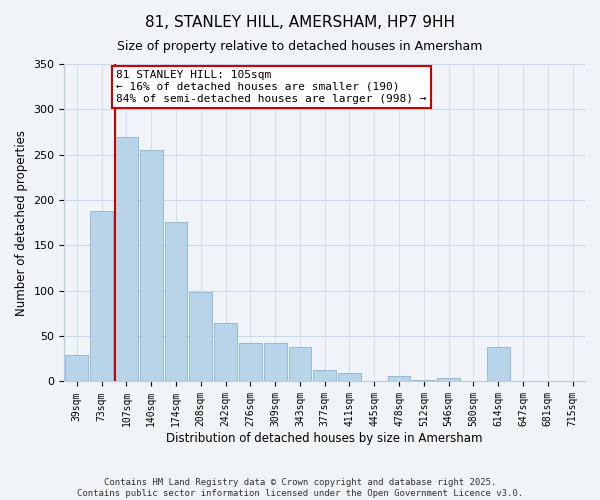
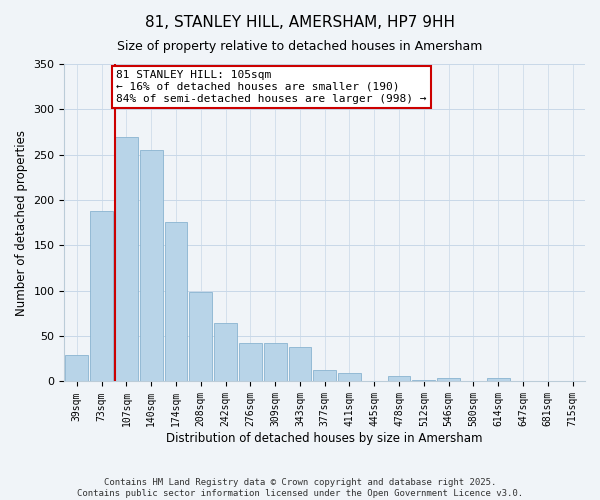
614sqm: 38 -> 4
